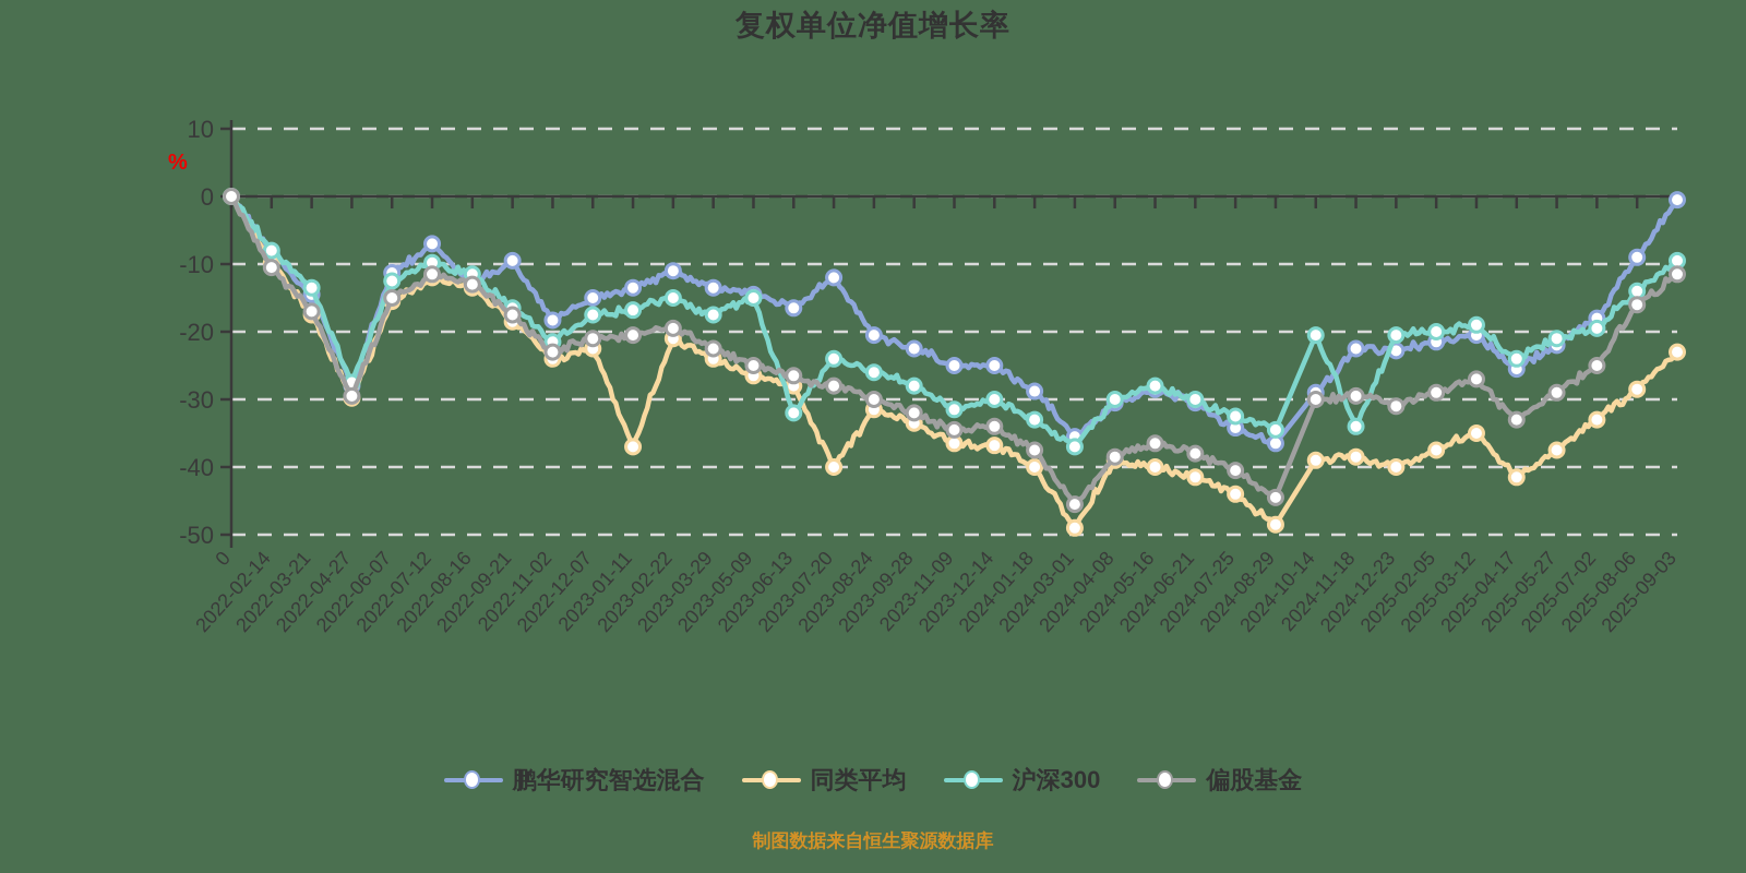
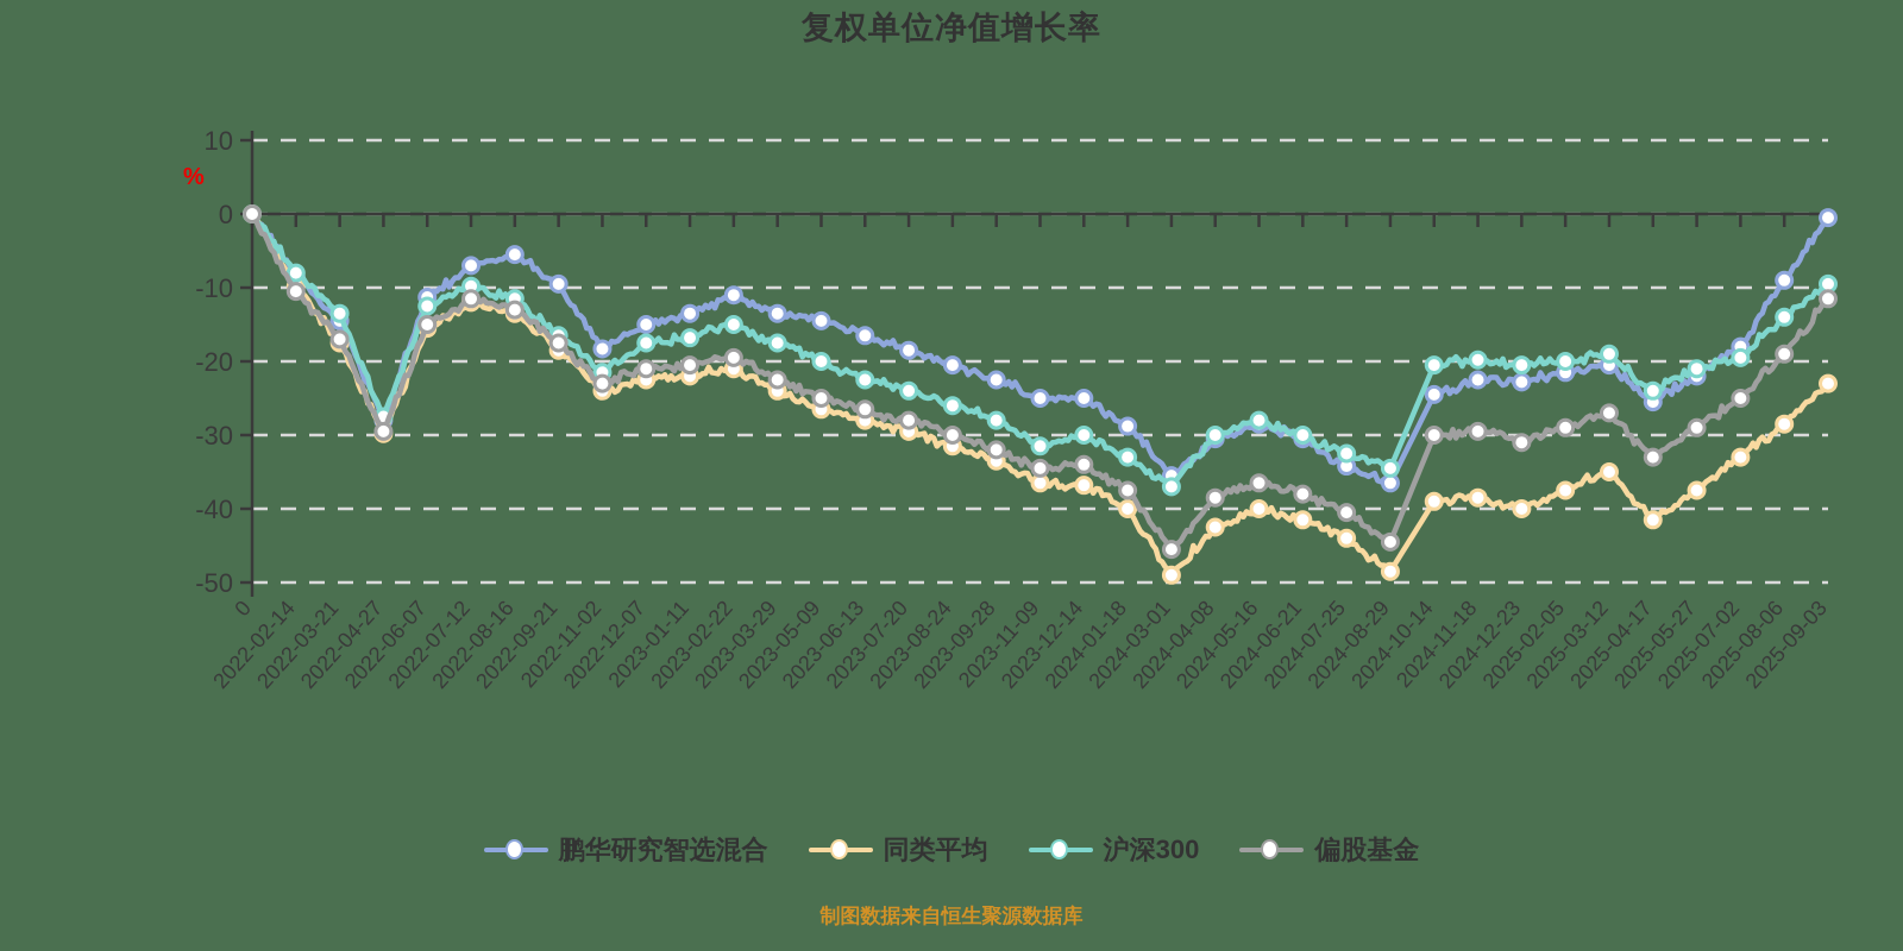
鹏华研究智选混合/2022-08-16: -13 -> -6
同类平均/2023-01-11: -37 -> -22
沪深300/2023-05-09: -15 -> -20
沪深300/2023-06-13: -32 -> -22
鹏华研究智选混合/2023-07-20: -12 -> -18
同类平均/2023-07-20: -40 -> -30
同类平均/2024-04-08: -39 -> -42
鹏华研究智选混合/2024-10-14: -29 -> -24
沪深300/2024-11-18: -34 -> -20
偏股基金/2025-08-06: -16 -> -19
